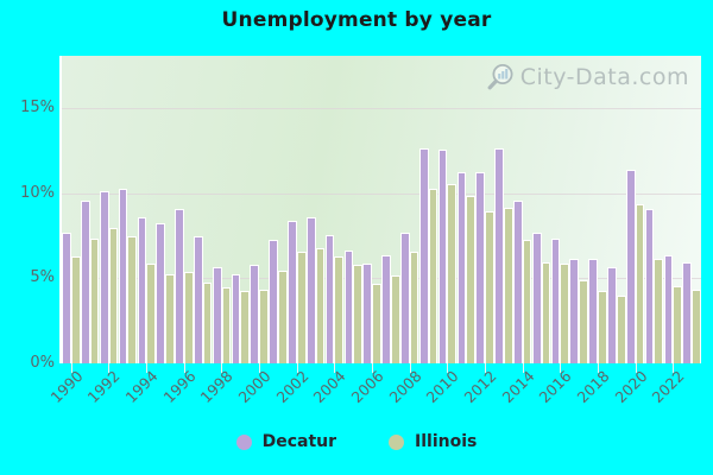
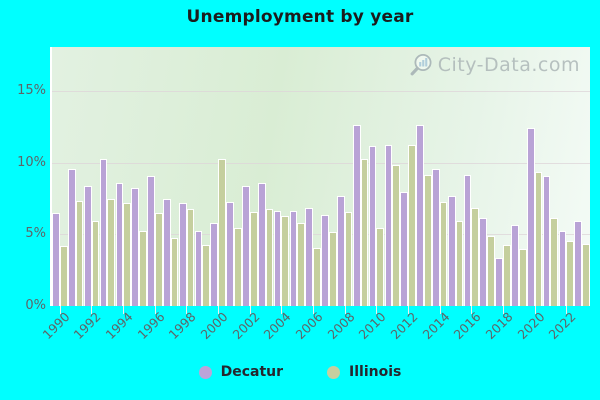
Decatur/1990: 7.6% -> 6.4%
Illinois/1990: 6.2% -> 4.1%
Decatur/1992: 10.1% -> 8.3%
Illinois/1992: 7.9% -> 5.9%
Illinois/1994: 5.8% -> 7.1%
Illinois/1996: 5.3% -> 6.4%
Decatur/1998: 5.6% -> 7.1%
Illinois/1998: 4.4% -> 6.7%
Illinois/2000: 4.3% -> 10.2%
Decatur/2004: 7.5% -> 6.6%
Decatur/2006: 5.8% -> 6.8%
Illinois/2006: 4.6% -> 4.0%
Decatur/2010: 12.5% -> 11.1%
Illinois/2010: 10.5% -> 5.4%
Decatur/2012: 11.2% -> 7.9%
Illinois/2012: 8.9% -> 11.2%
Decatur/2016: 7.3% -> 9.1%
Illinois/2016: 5.8% -> 6.8%
Decatur/2018: 6.1% -> 3.3%
Decatur/2020: 11.3% -> 12.4%
Decatur/2022: 6.3% -> 5.2%
